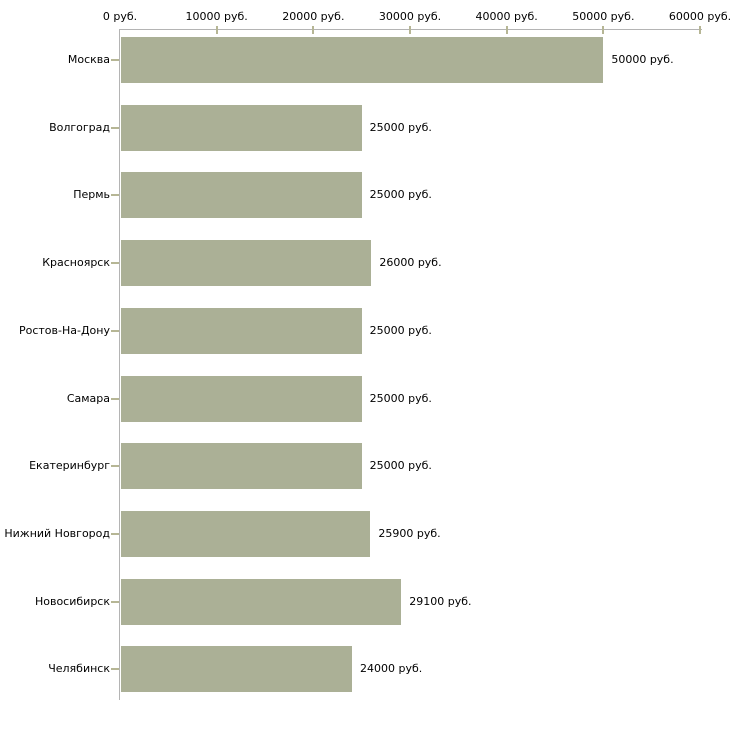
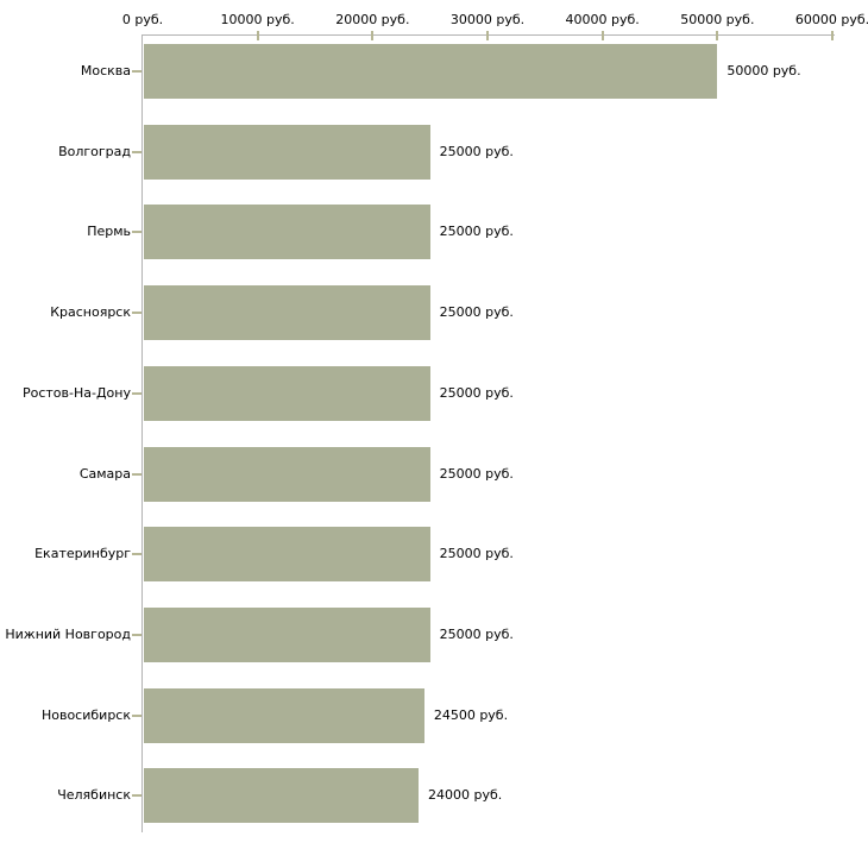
Красноярск: 26000 -> 25000
Нижний Новгород: 25900 -> 25000
Новосибирск: 29100 -> 24500
